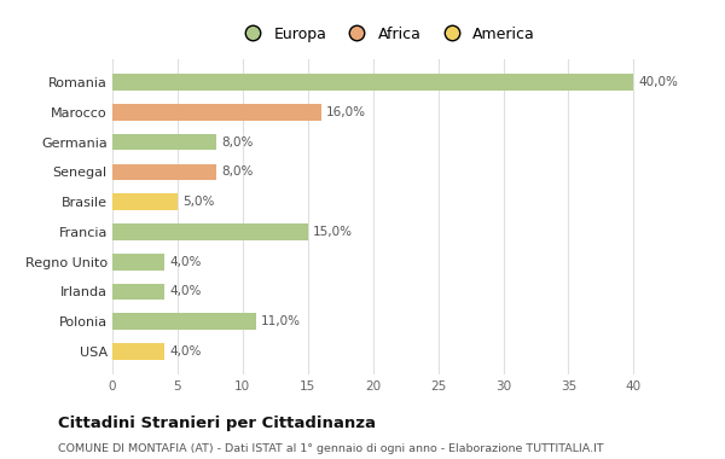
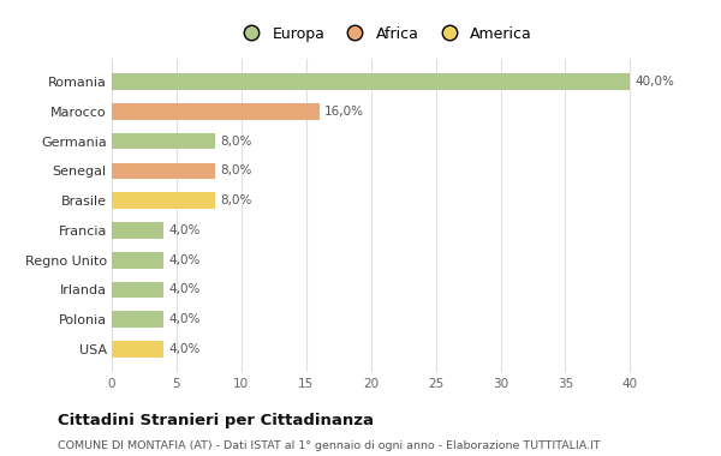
Brasile: 5,0% -> 8,0%
Francia: 15,0% -> 4,0%
Polonia: 11,0% -> 4,0%
